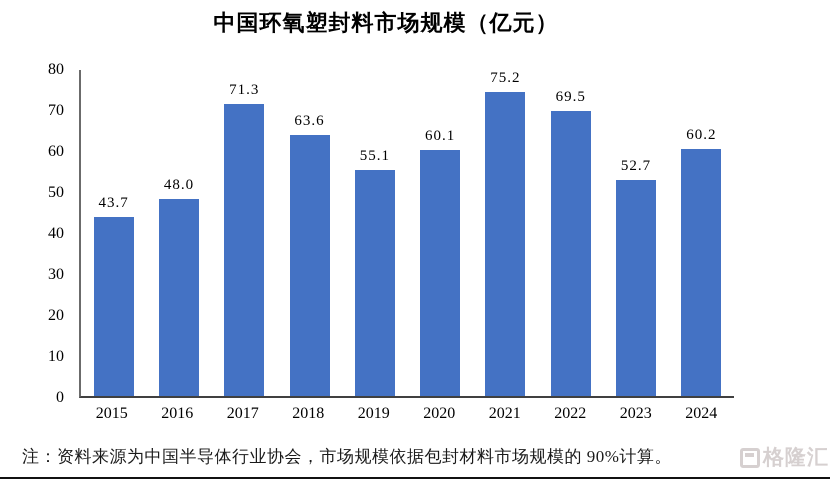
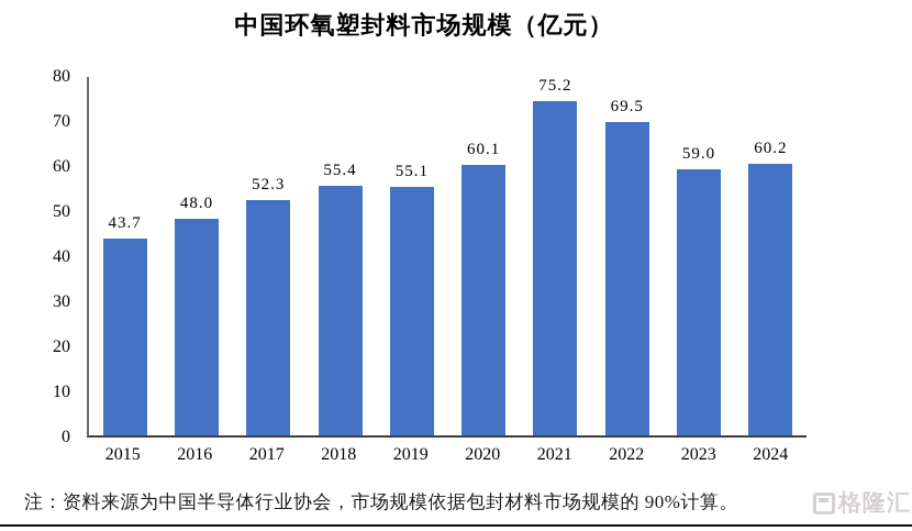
2017: 71.3 -> 52.3
2018: 63.6 -> 55.4
2023: 52.7 -> 59.0
